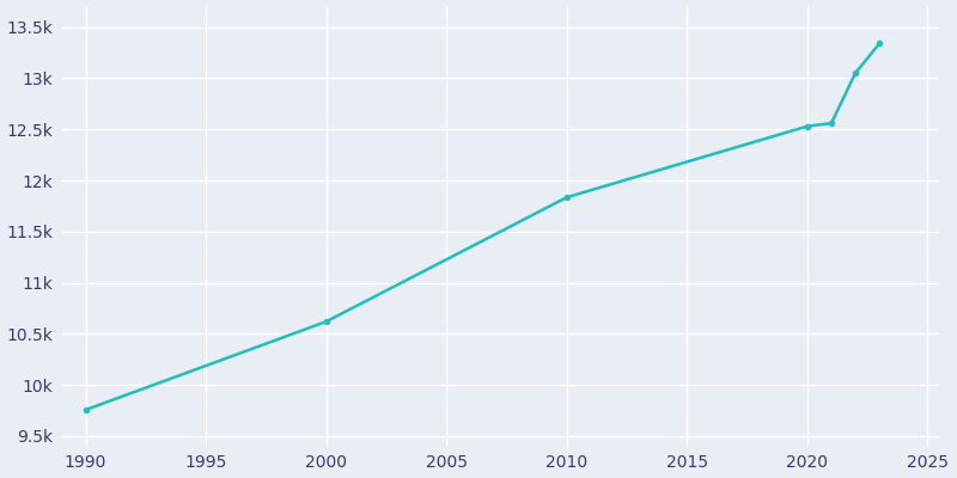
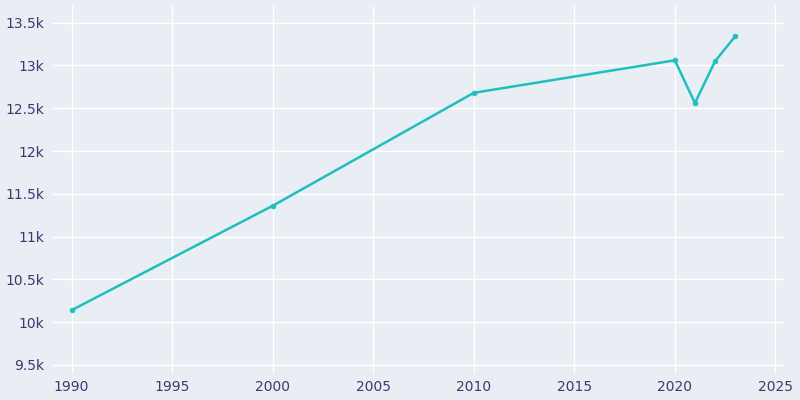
1990: 9.76k -> 10.14k
2000: 10.62k -> 11.36k
2010: 11.84k -> 12.68k
2020: 12.53k -> 13.06k
